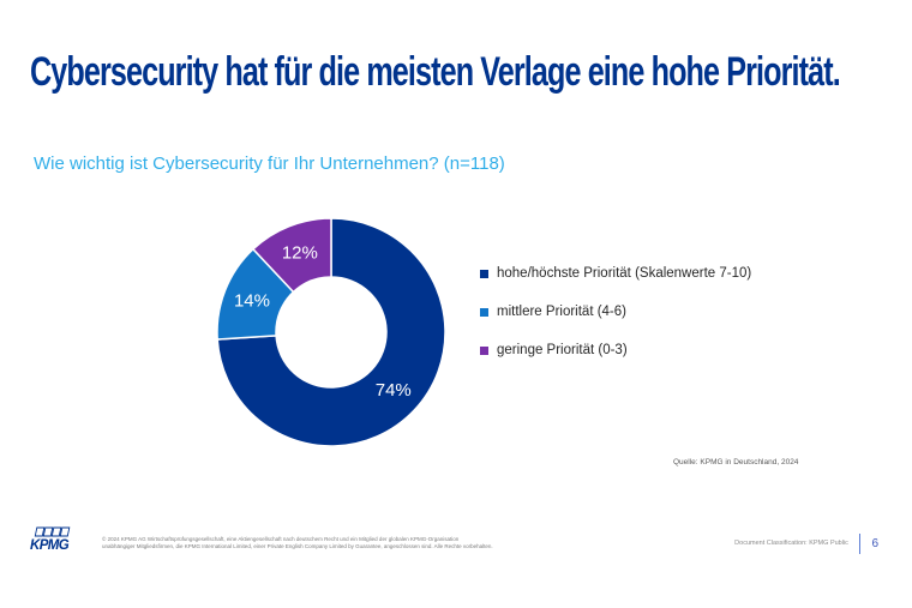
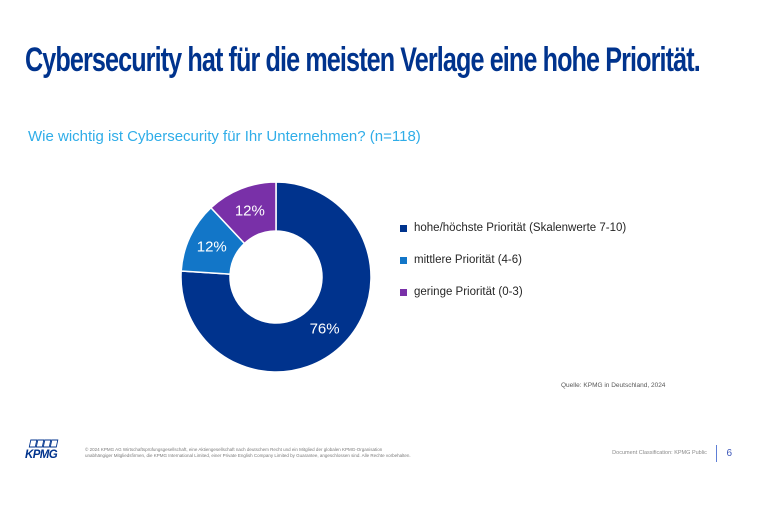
hohe/höchste Priorität (Skalenwerte 7-10): 74% -> 76%
mittlere Priorität (4-6): 14% -> 12%
